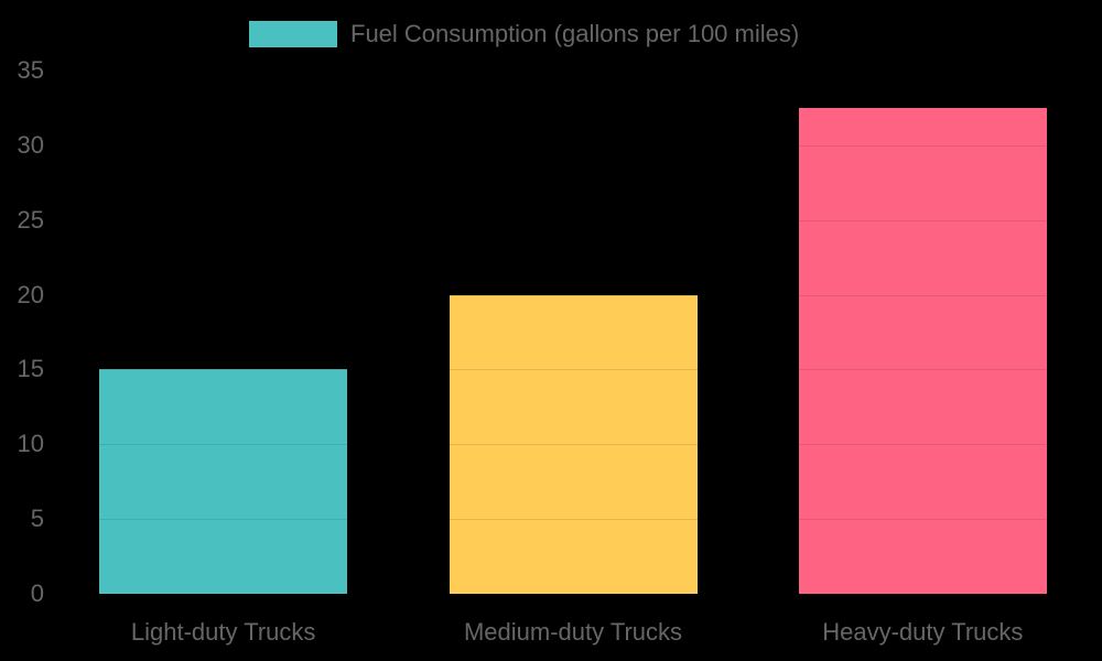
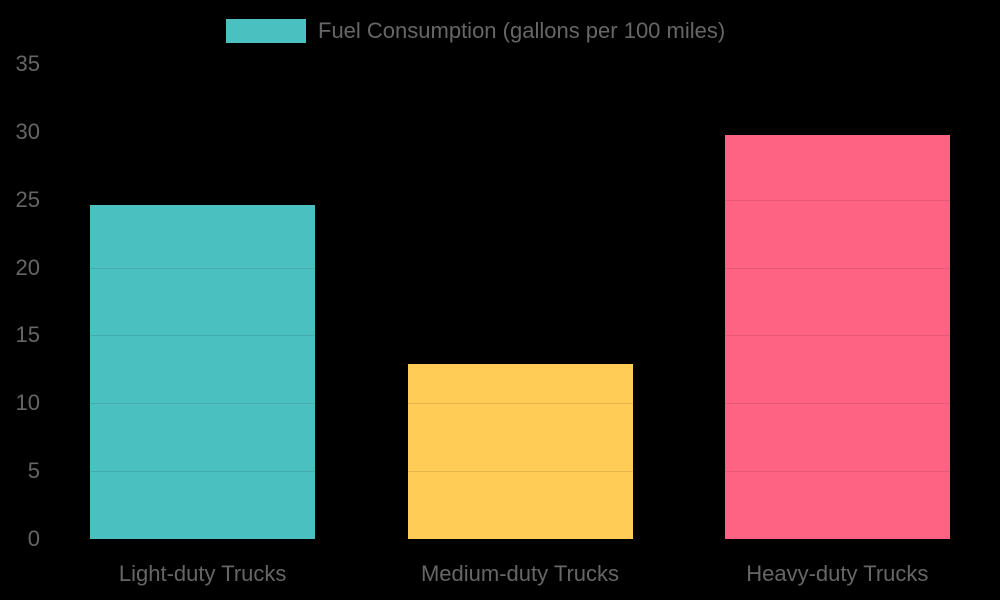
Light-duty Trucks: 15.0 -> 24.6
Medium-duty Trucks: 20.0 -> 12.9
Heavy-duty Trucks: 32.5 -> 29.8
